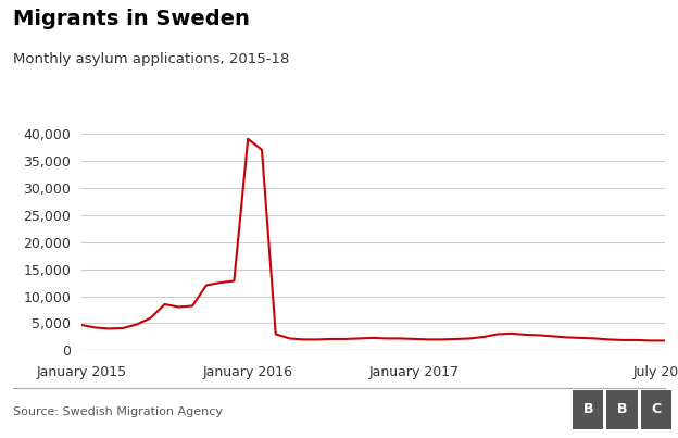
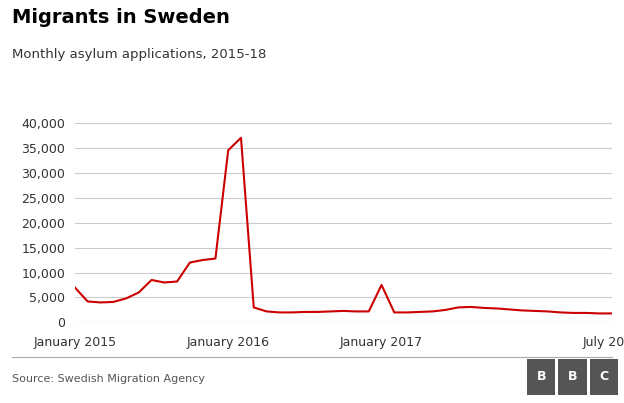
January 2015: 4,700 -> 7,000
January 2016: 39,000 -> 34,500
January 2017: 2,100 -> 7,500
